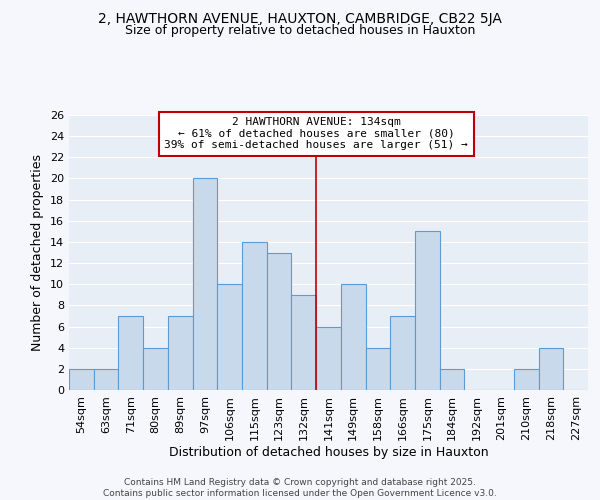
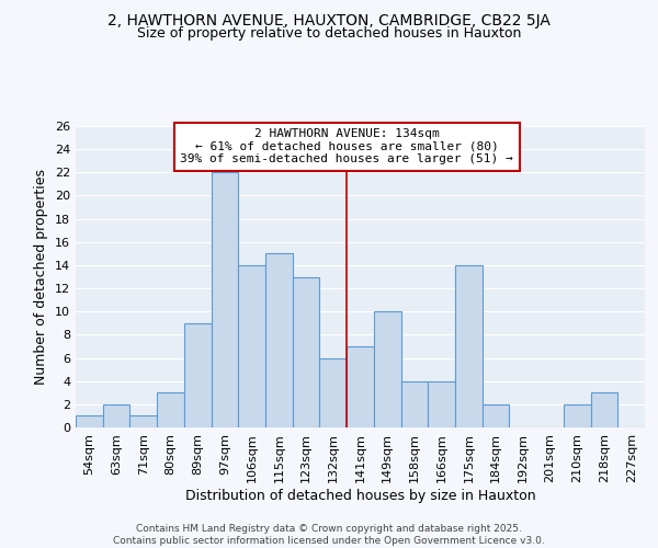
54sqm: 2 -> 1
71sqm: 7 -> 1
80sqm: 4 -> 3
89sqm: 7 -> 9
97sqm: 20 -> 22
106sqm: 10 -> 14
115sqm: 14 -> 15
132sqm: 9 -> 6
141sqm: 6 -> 7
166sqm: 7 -> 4
175sqm: 15 -> 14
218sqm: 4 -> 3
